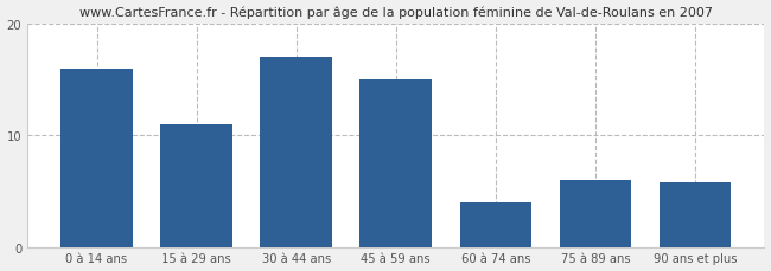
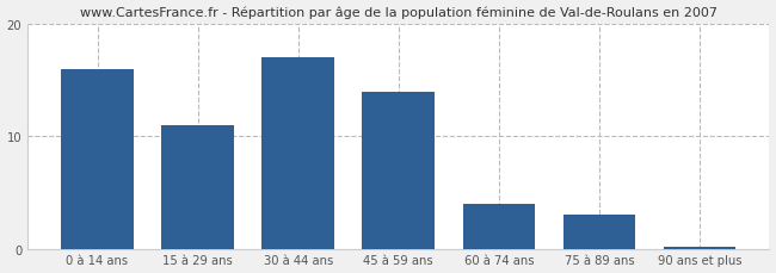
45 à 59 ans: 15.0 -> 14.0
75 à 89 ans: 6.0 -> 3.0
90 ans et plus: 5.8 -> 0.2
